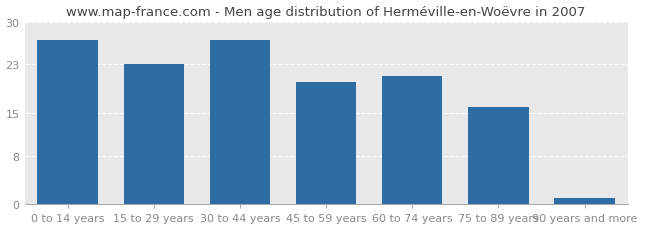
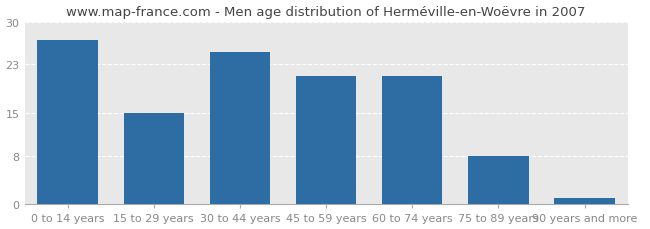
15 to 29 years: 23 -> 15
30 to 44 years: 27 -> 25
45 to 59 years: 20 -> 21
75 to 89 years: 16 -> 8
